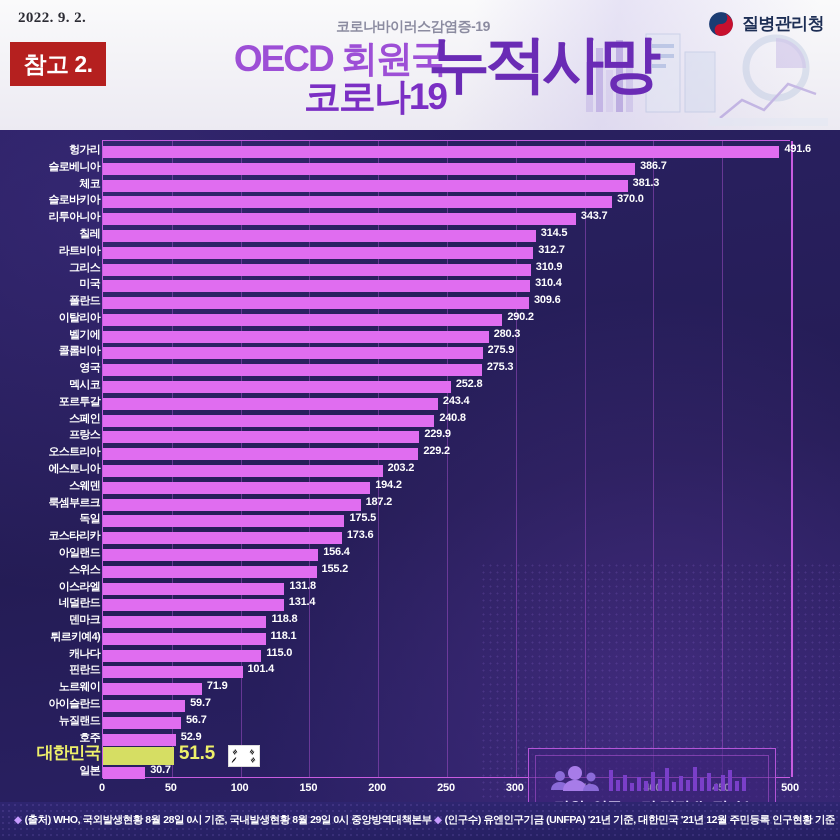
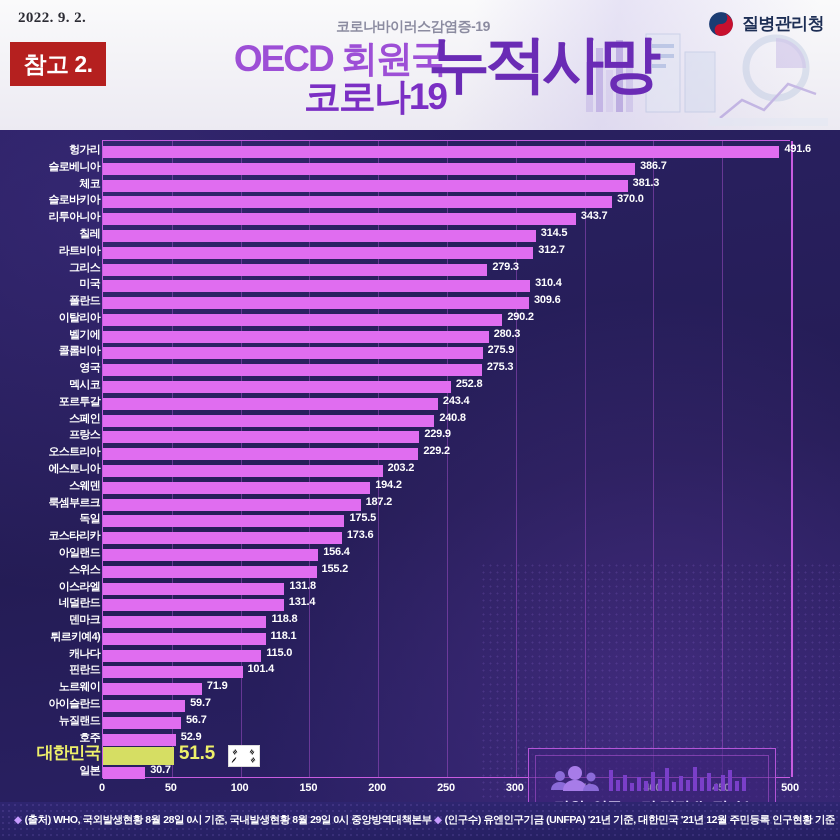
그리스: 310.9 -> 279.3
